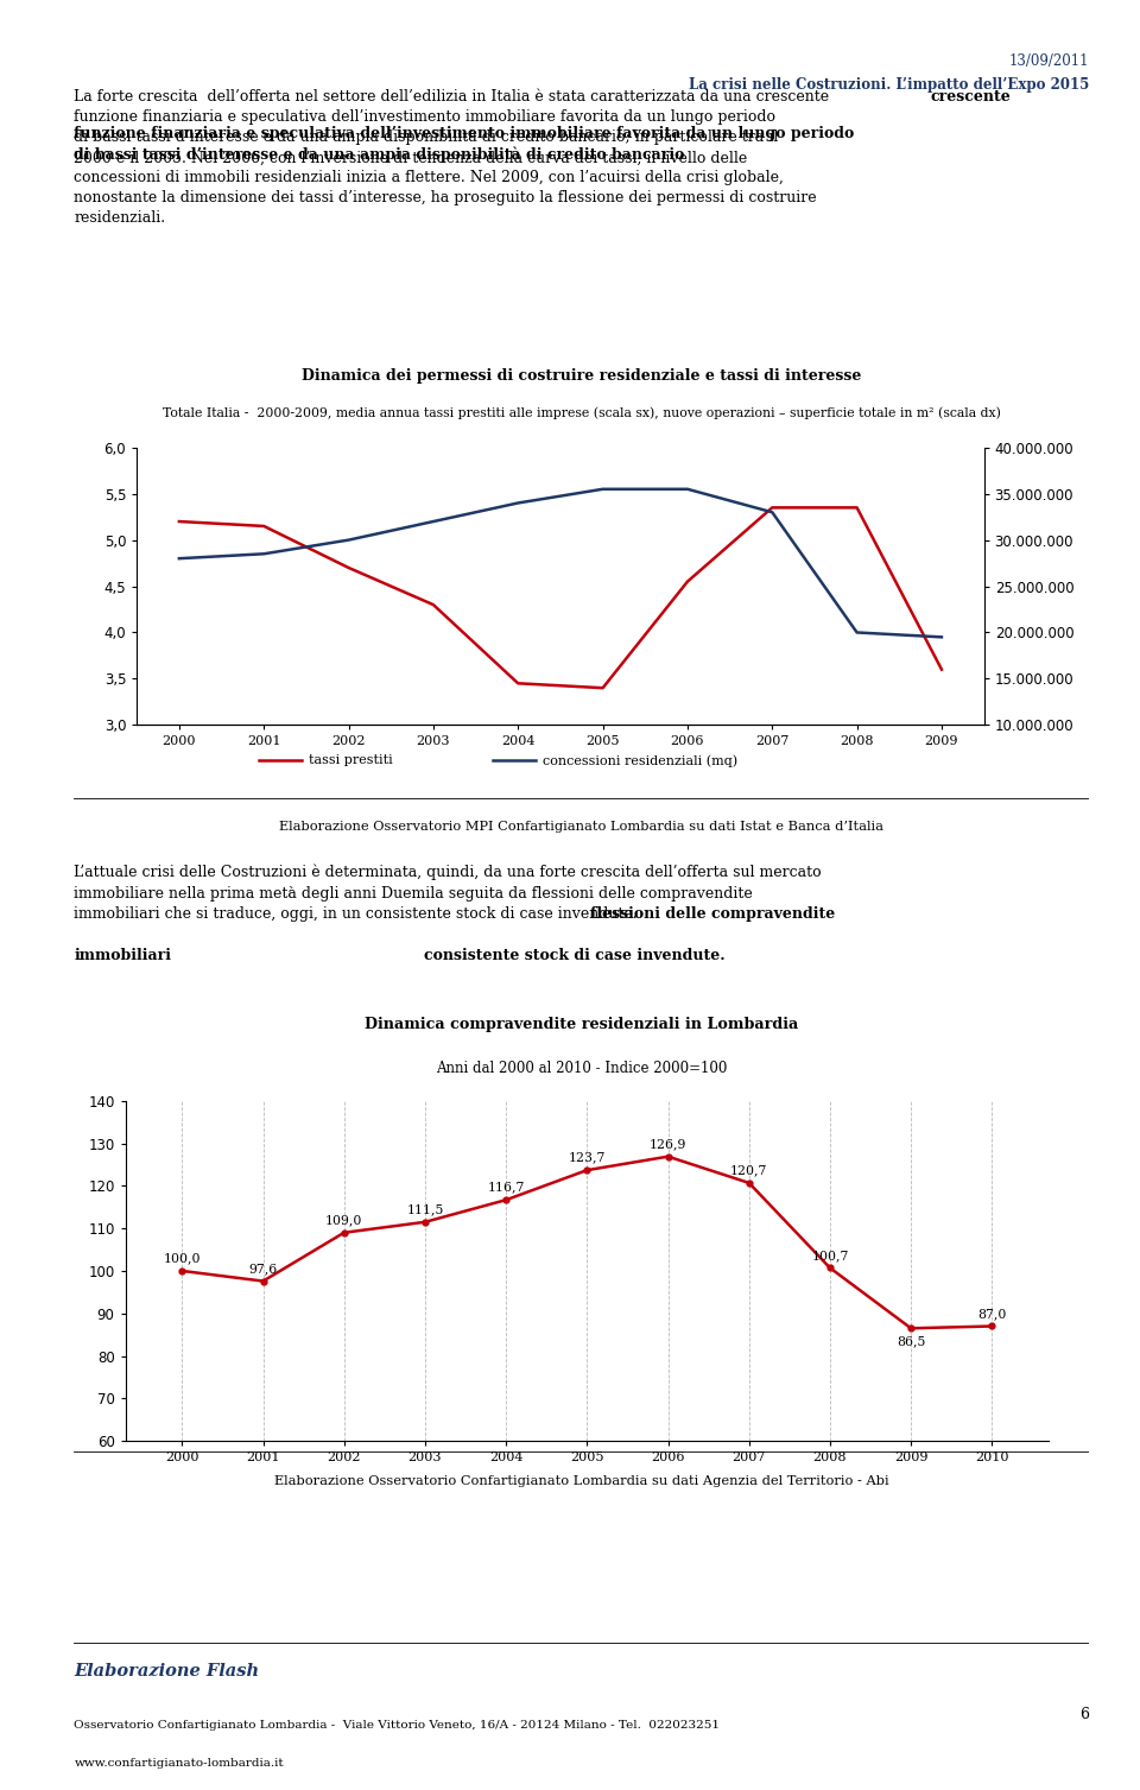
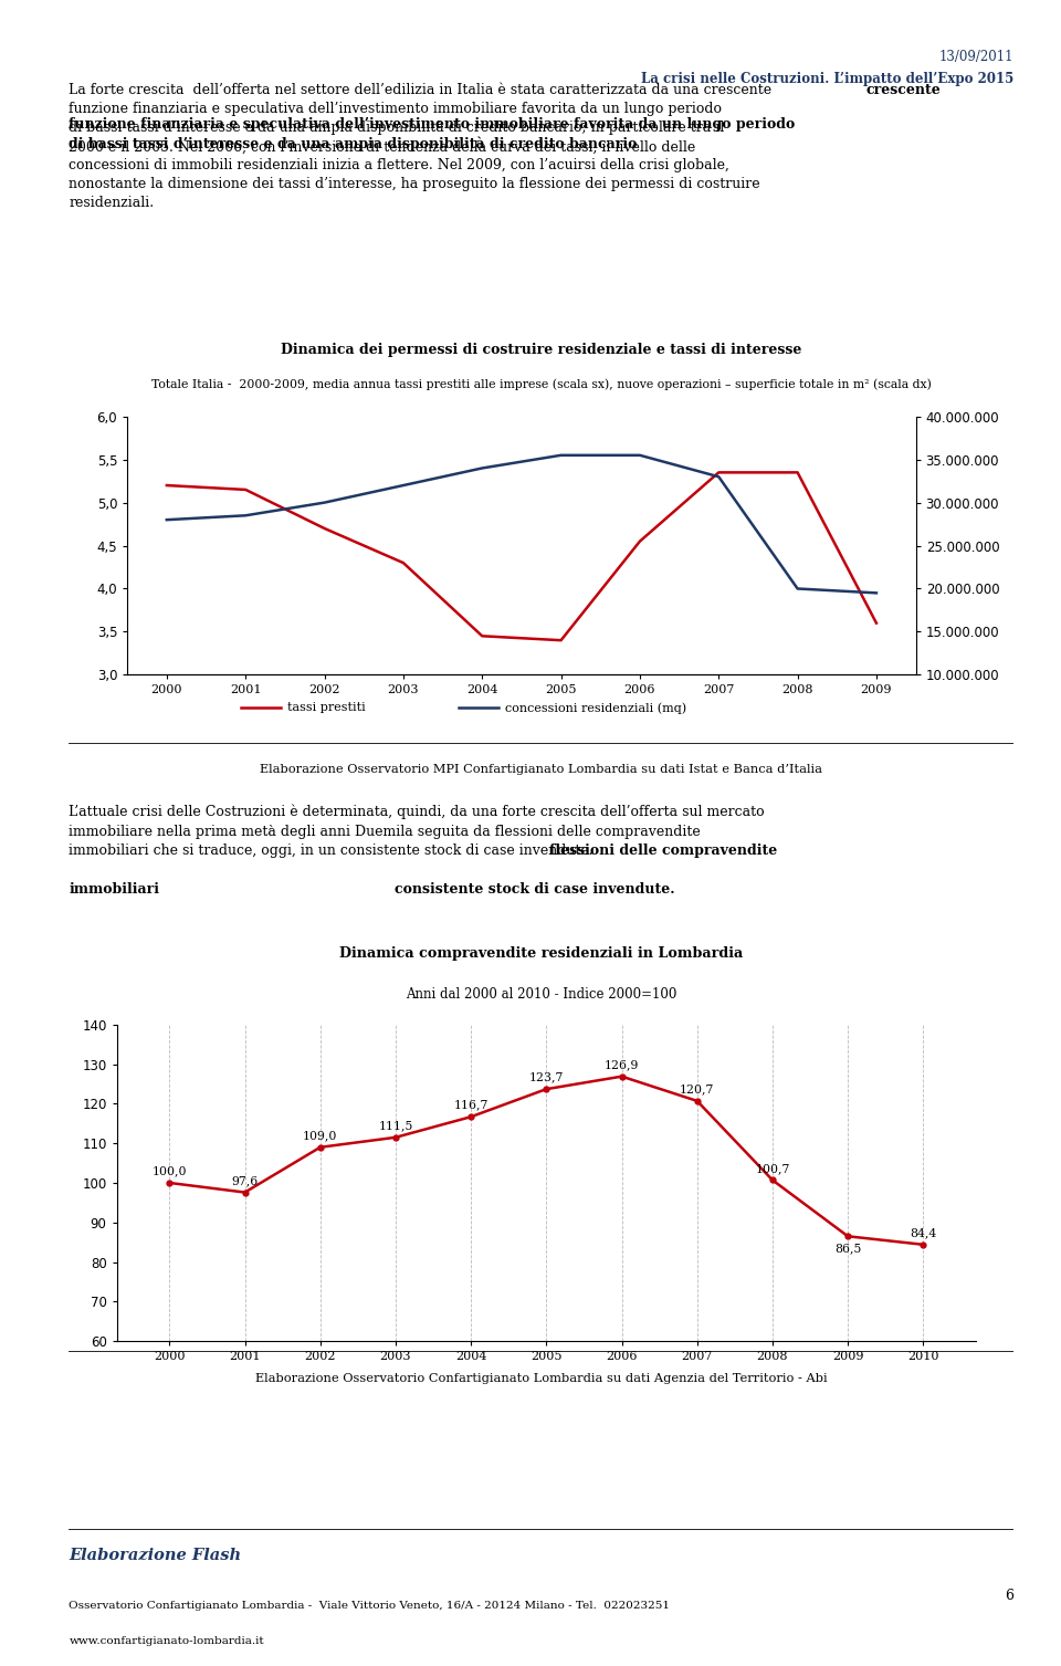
2010: 87,0 -> 84,4
